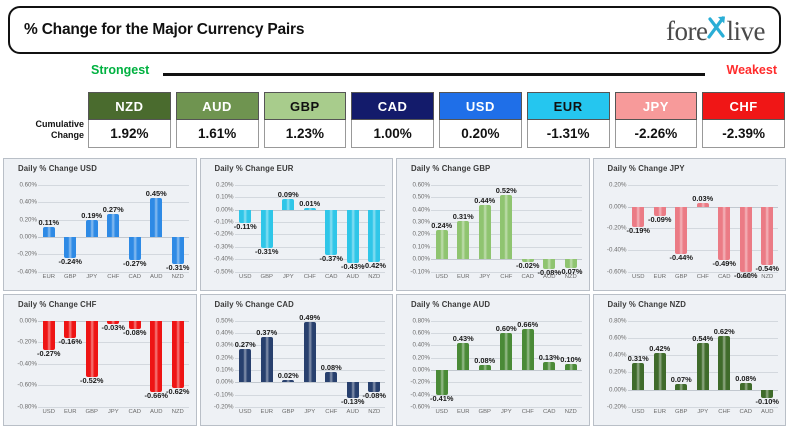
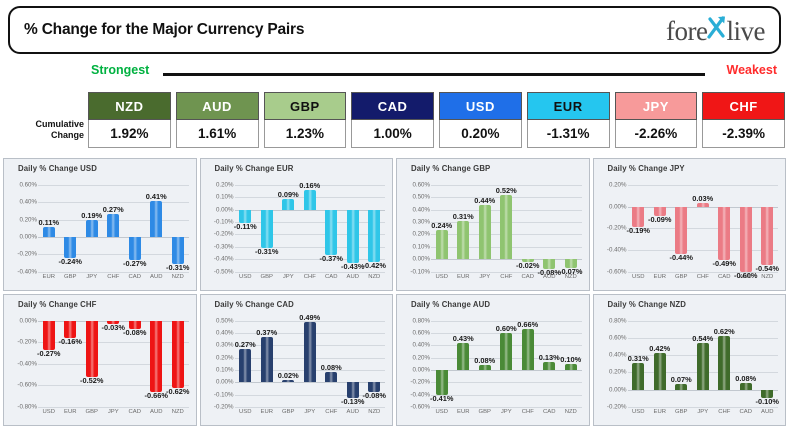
Daily % Change USD/AUD: 0.45% -> 0.41%
Daily % Change EUR/CHF: 0.01% -> 0.16%
